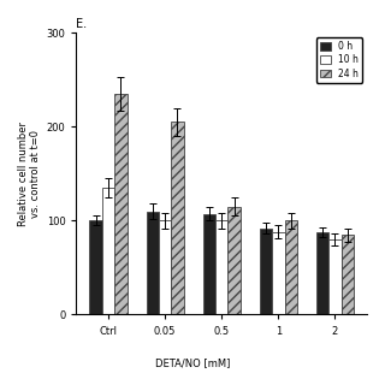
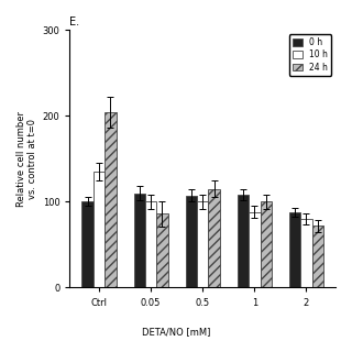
24 h/Ctrl: 235 -> 204
24 h/0.05: 205 -> 86
0 h/1: 92 -> 108
24 h/2: 85 -> 72
